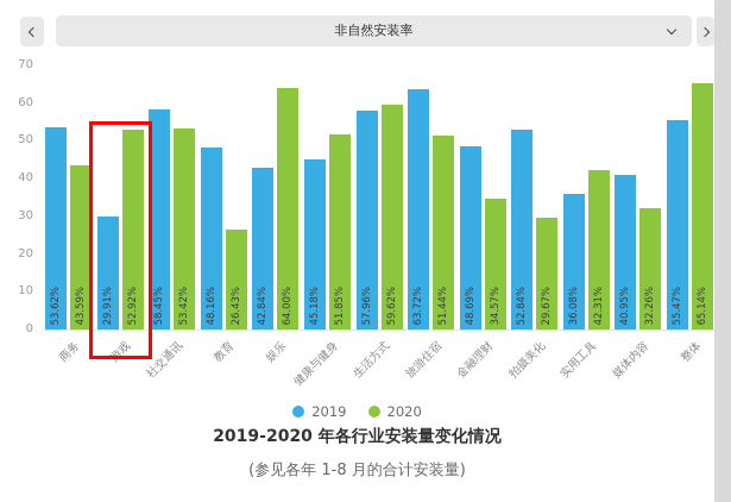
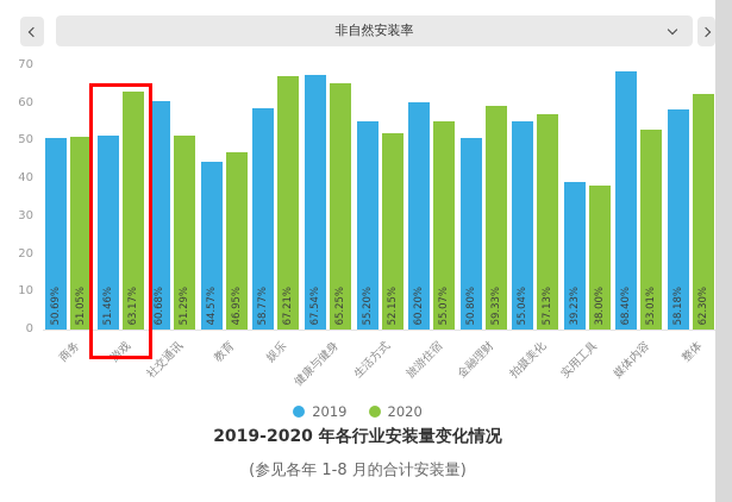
2019/商务: 53.62% -> 50.69%
2020/商务: 43.59% -> 51.05%
2019/游戏: 29.91% -> 51.46%
2020/游戏: 52.92% -> 63.17%
2019/社交通讯: 58.45% -> 60.68%
2020/社交通讯: 53.42% -> 51.29%
2019/教育: 48.16% -> 44.57%
2020/教育: 26.43% -> 46.95%
2019/娱乐: 42.84% -> 58.77%
2020/娱乐: 64.00% -> 67.21%
2019/健康与健身: 45.18% -> 67.54%
2020/健康与健身: 51.85% -> 65.25%
2019/生活方式: 57.96% -> 55.20%
2020/生活方式: 59.62% -> 52.15%
2019/旅游住宿: 63.72% -> 60.20%
2020/旅游住宿: 51.44% -> 55.07%
2019/金融理财: 48.69% -> 50.80%
2020/金融理财: 34.57% -> 59.33%
2019/拍摄美化: 52.84% -> 55.04%
2020/拍摄美化: 29.67% -> 57.13%
2019/实用工具: 36.08% -> 39.23%
2020/实用工具: 42.31% -> 38.00%
2019/媒体内容: 40.95% -> 68.40%
2020/媒体内容: 32.26% -> 53.01%
2019/整体: 55.47% -> 58.18%
2020/整体: 65.14% -> 62.30%
